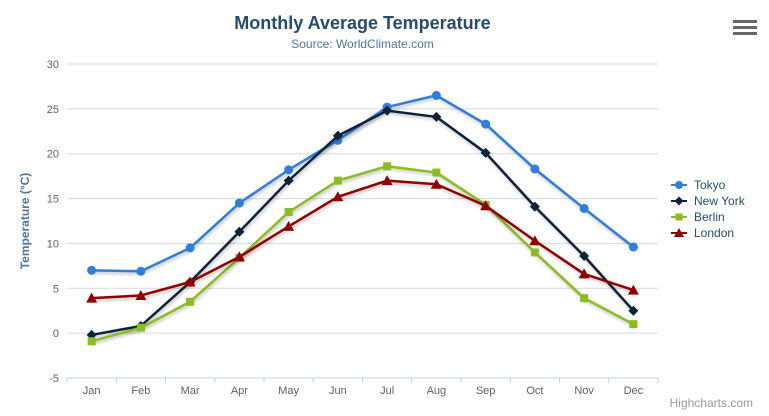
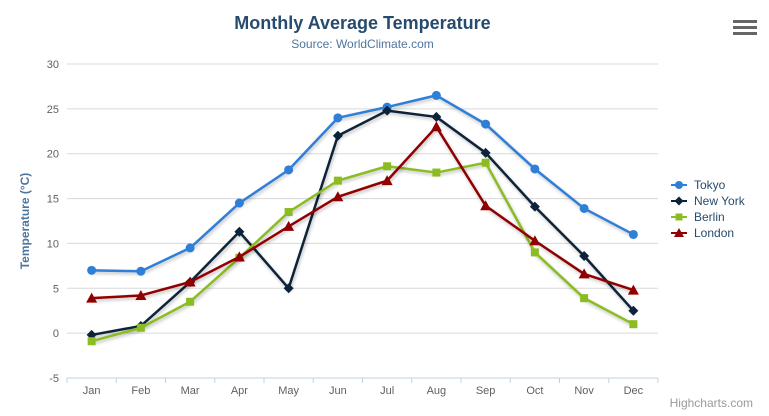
New York/May: 17 -> 5
Tokyo/Jun: 22 -> 24
London/Aug: 17 -> 23
Berlin/Sep: 14 -> 19
Tokyo/Dec: 10 -> 11
